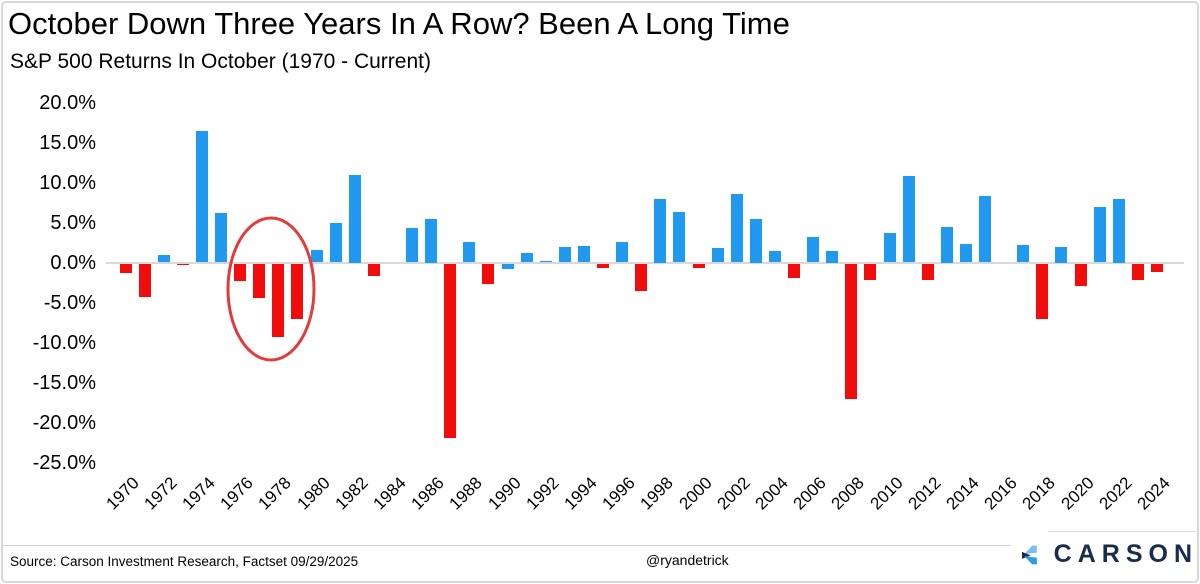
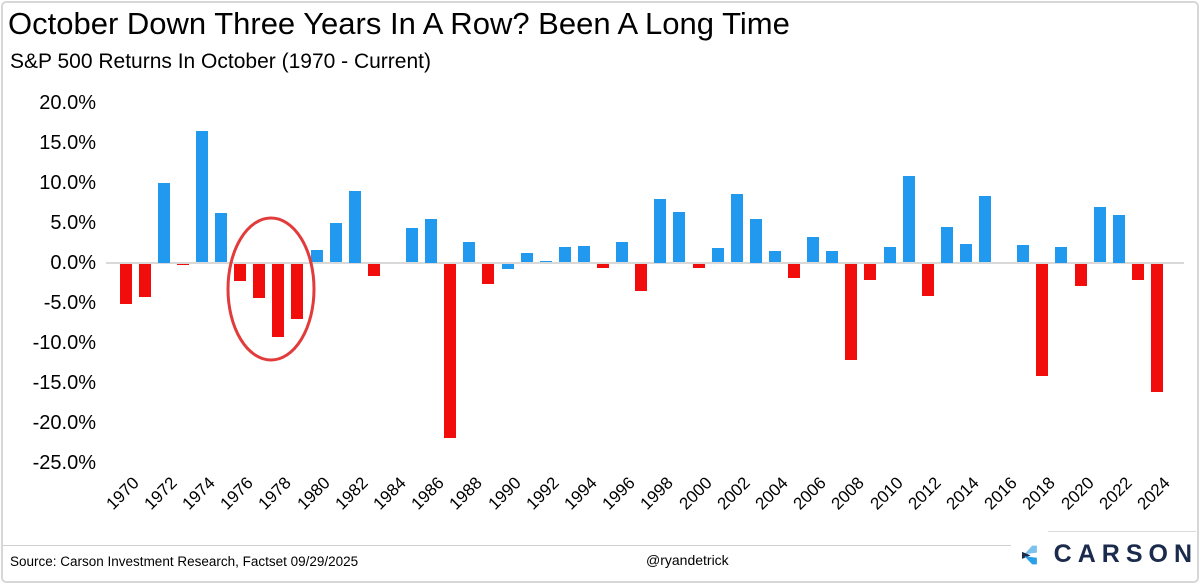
1970: -1% -> -5%
1972: 1% -> 10%
1982: 11% -> 9%
2008: -17% -> -12%
2010: 4% -> 2%
2012: -2% -> -4%
2018: -7% -> -14%
2022: 8% -> 6%
2024: -1% -> -16%
